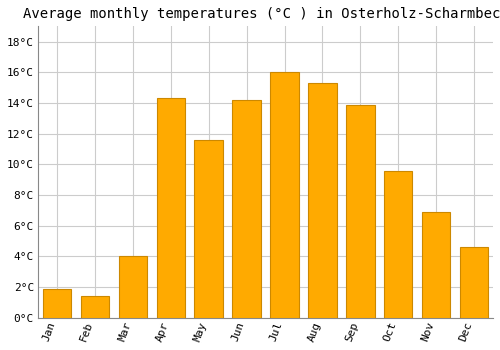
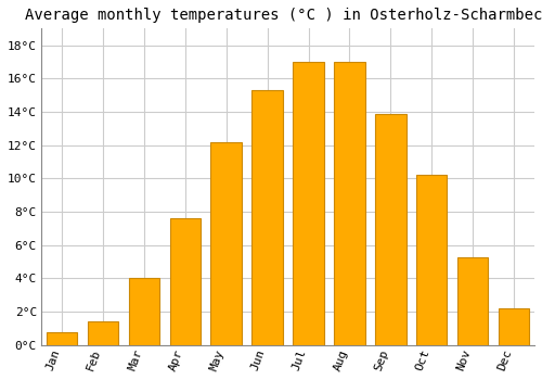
Jan: 1.9°C -> 0.8°C
Apr: 14.3°C -> 7.6°C
May: 11.6°C -> 12.2°C
Jun: 14.2°C -> 15.3°C
Jul: 16.0°C -> 17.0°C
Aug: 15.3°C -> 17.0°C
Oct: 9.6°C -> 10.2°C
Nov: 6.9°C -> 5.3°C
Dec: 4.6°C -> 2.2°C
